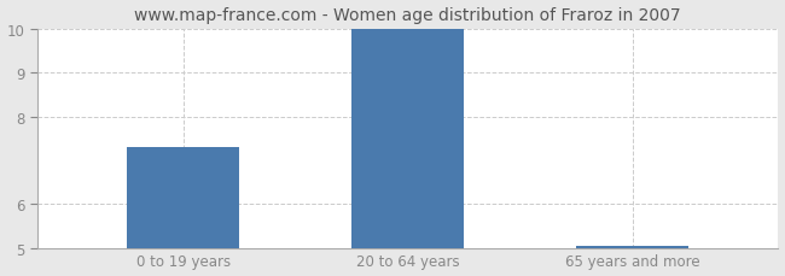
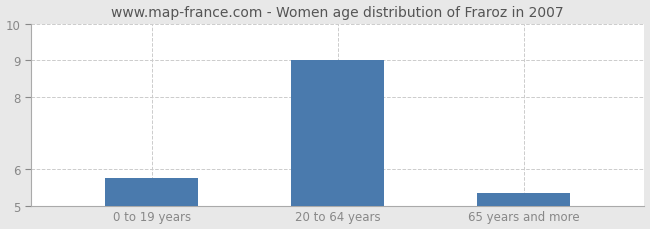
0 to 19 years: 7.30 -> 5.75
20 to 64 years: 10.00 -> 9.00
65 years and more: 5.05 -> 5.35
